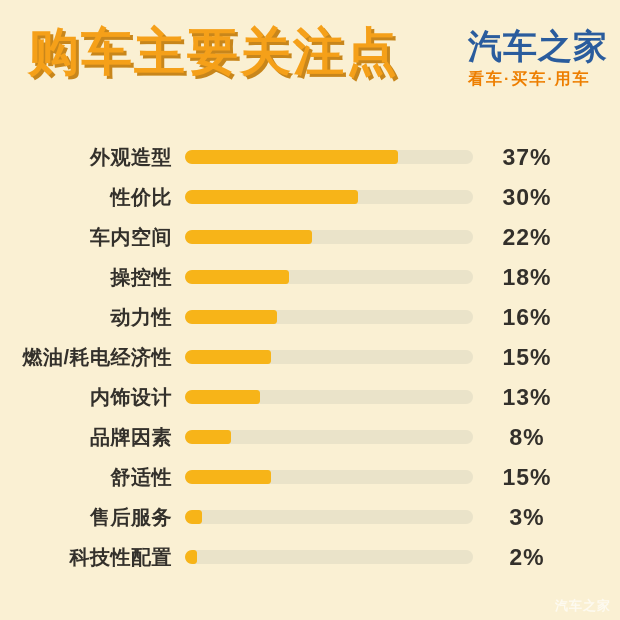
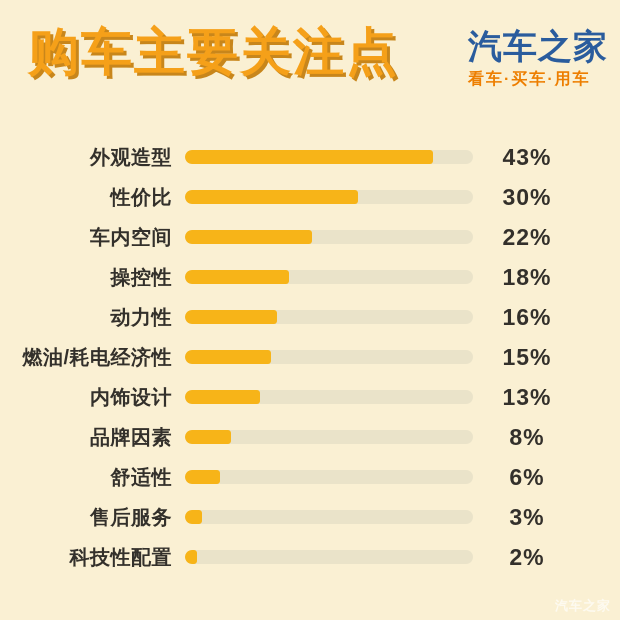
外观造型: 37% -> 43%
舒适性: 15% -> 6%
